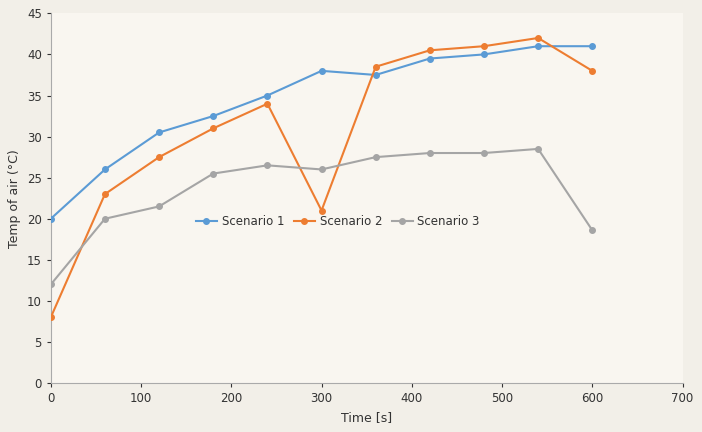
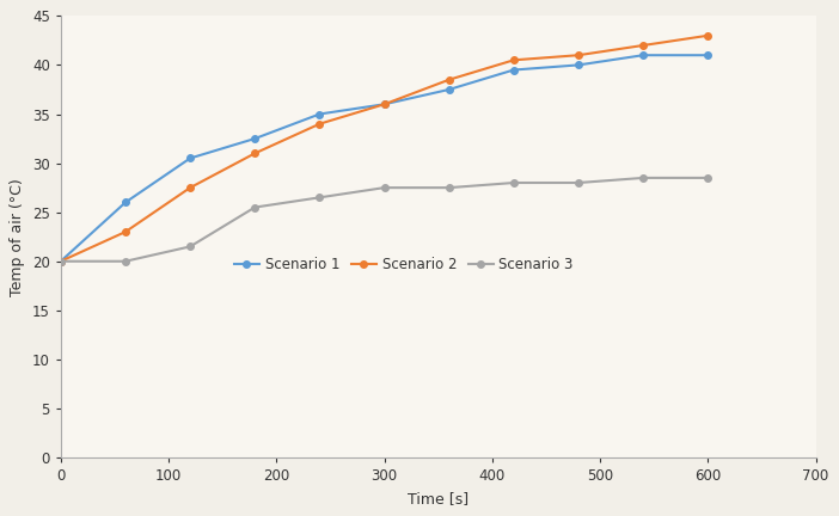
Scenario 2/0: 8.0 -> 20.0
Scenario 3/0: 12.0 -> 20.0
Scenario 1/300: 38.0 -> 36.0
Scenario 2/300: 21.0 -> 36.0
Scenario 3/300: 26.0 -> 27.5
Scenario 2/600: 38.0 -> 43.0
Scenario 3/600: 18.6 -> 28.5
